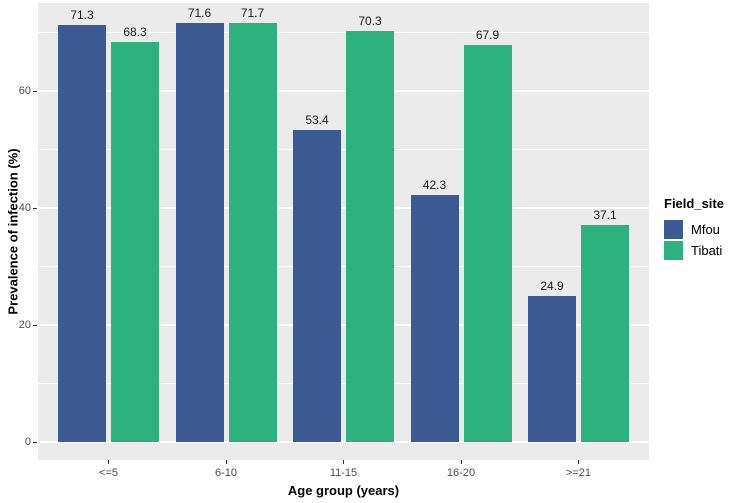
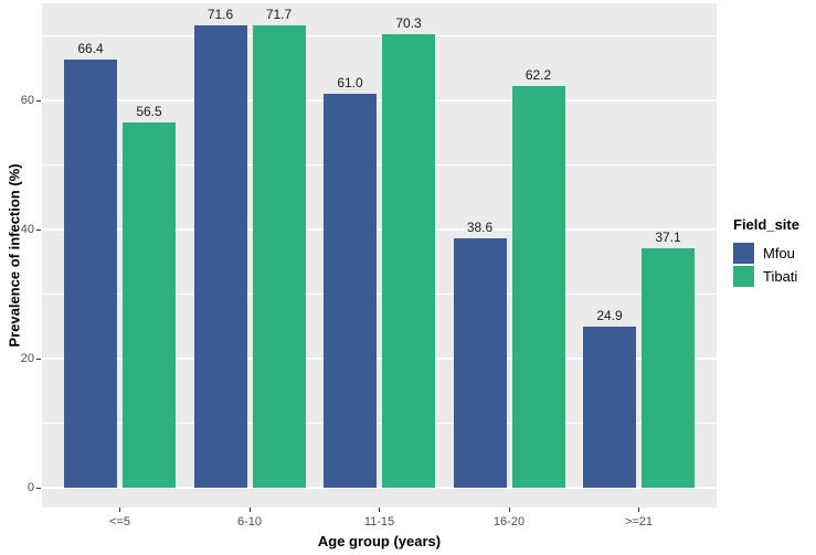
Mfou/<=5: 71.3 -> 66.4
Tibati/<=5: 68.3 -> 56.5
Mfou/11-15: 53.4 -> 61.0
Mfou/16-20: 42.3 -> 38.6
Tibati/16-20: 67.9 -> 62.2
